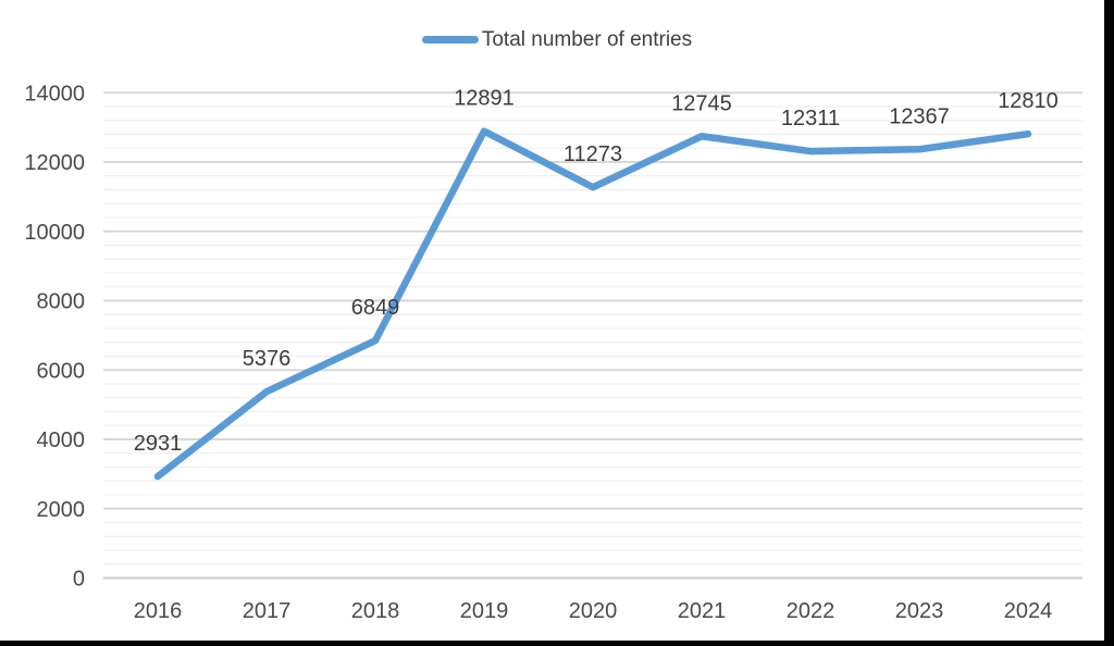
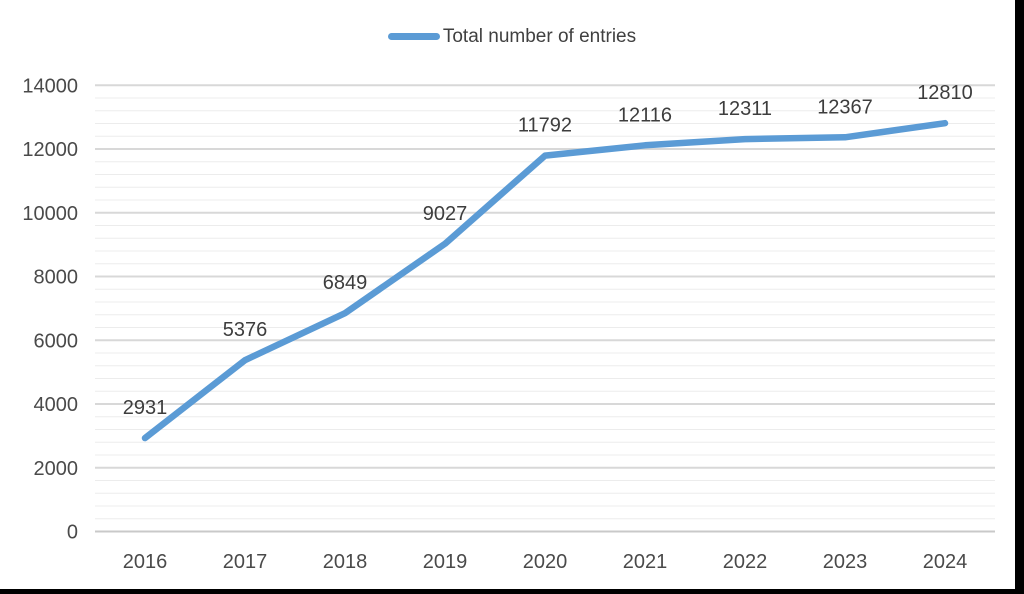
2019: 12891 -> 9027
2020: 11273 -> 11792
2021: 12745 -> 12116
